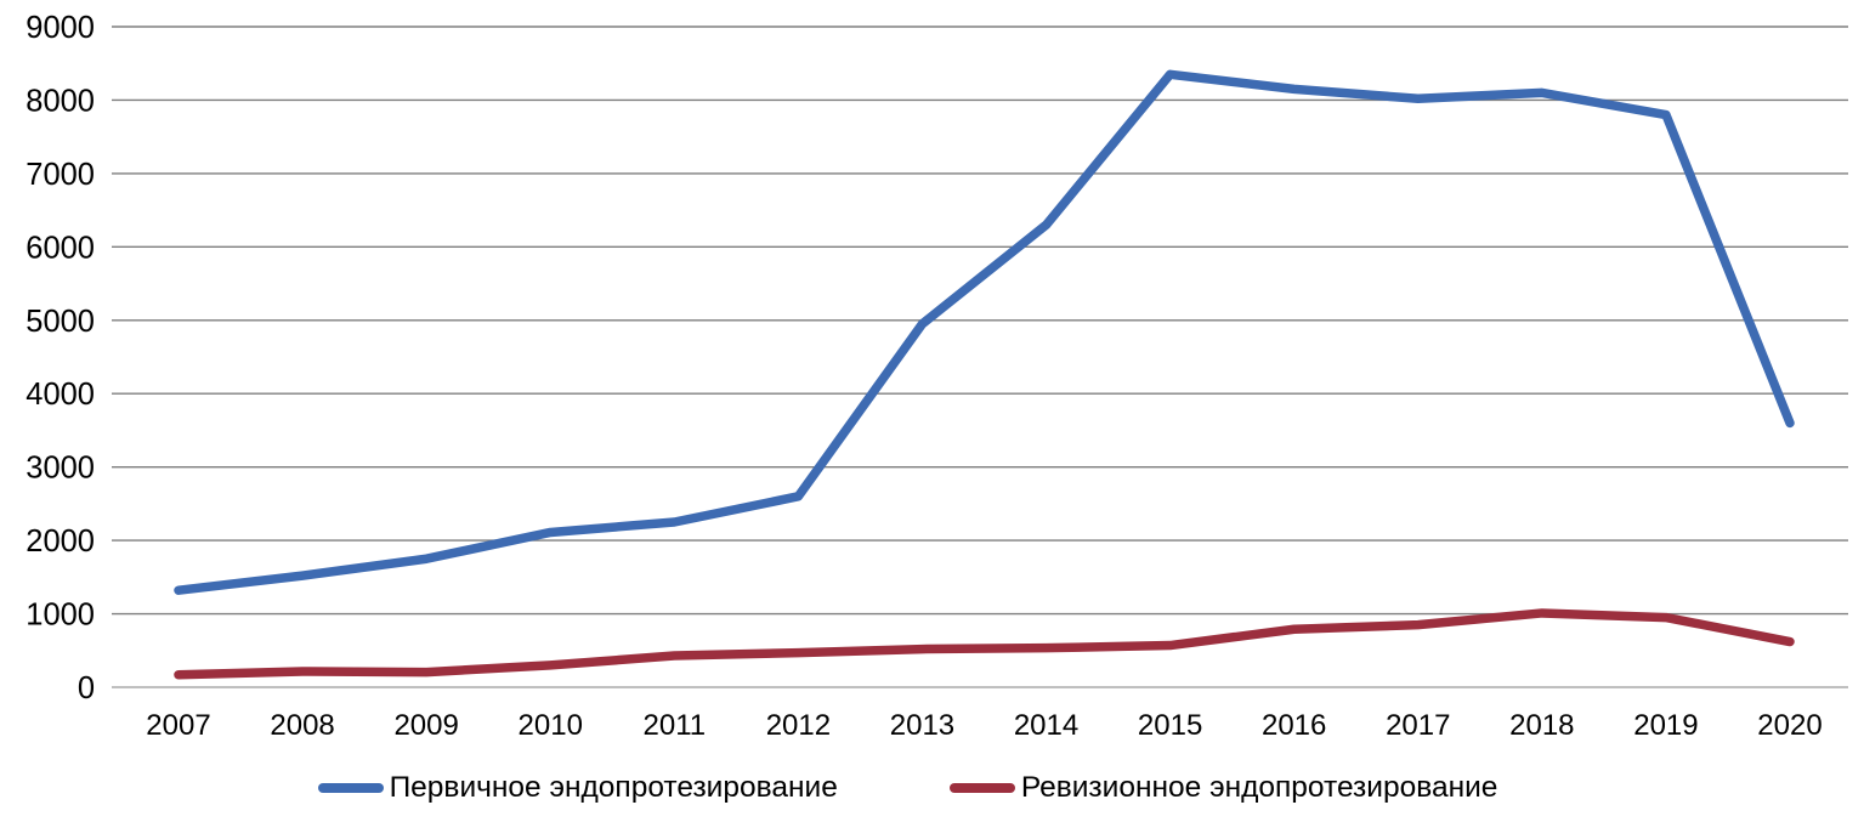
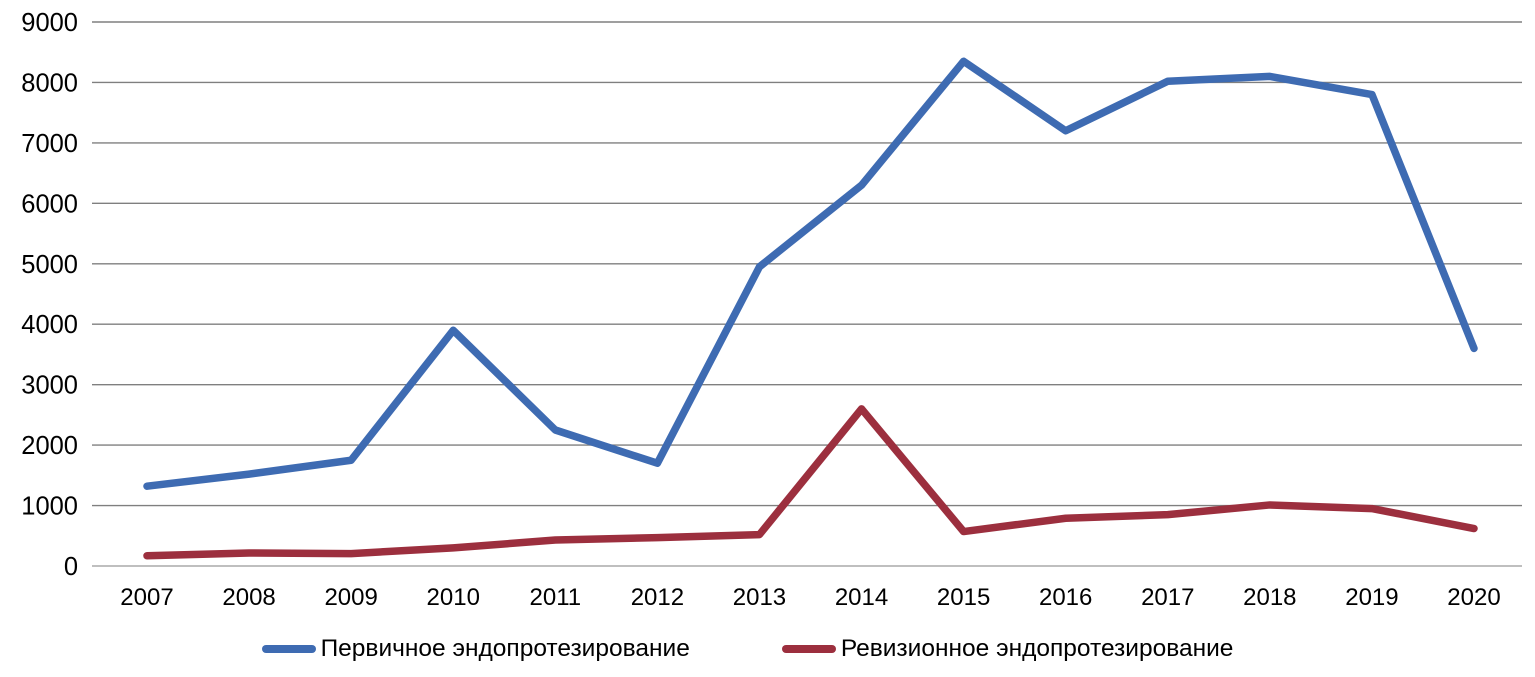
Первичное эндопротезирование/2010: 2100 -> 3900
Первичное эндопротезирование/2012: 2600 -> 1700
Ревизионное эндопротезирование/2014: 500 -> 2600
Первичное эндопротезирование/2016: 8200 -> 7200
